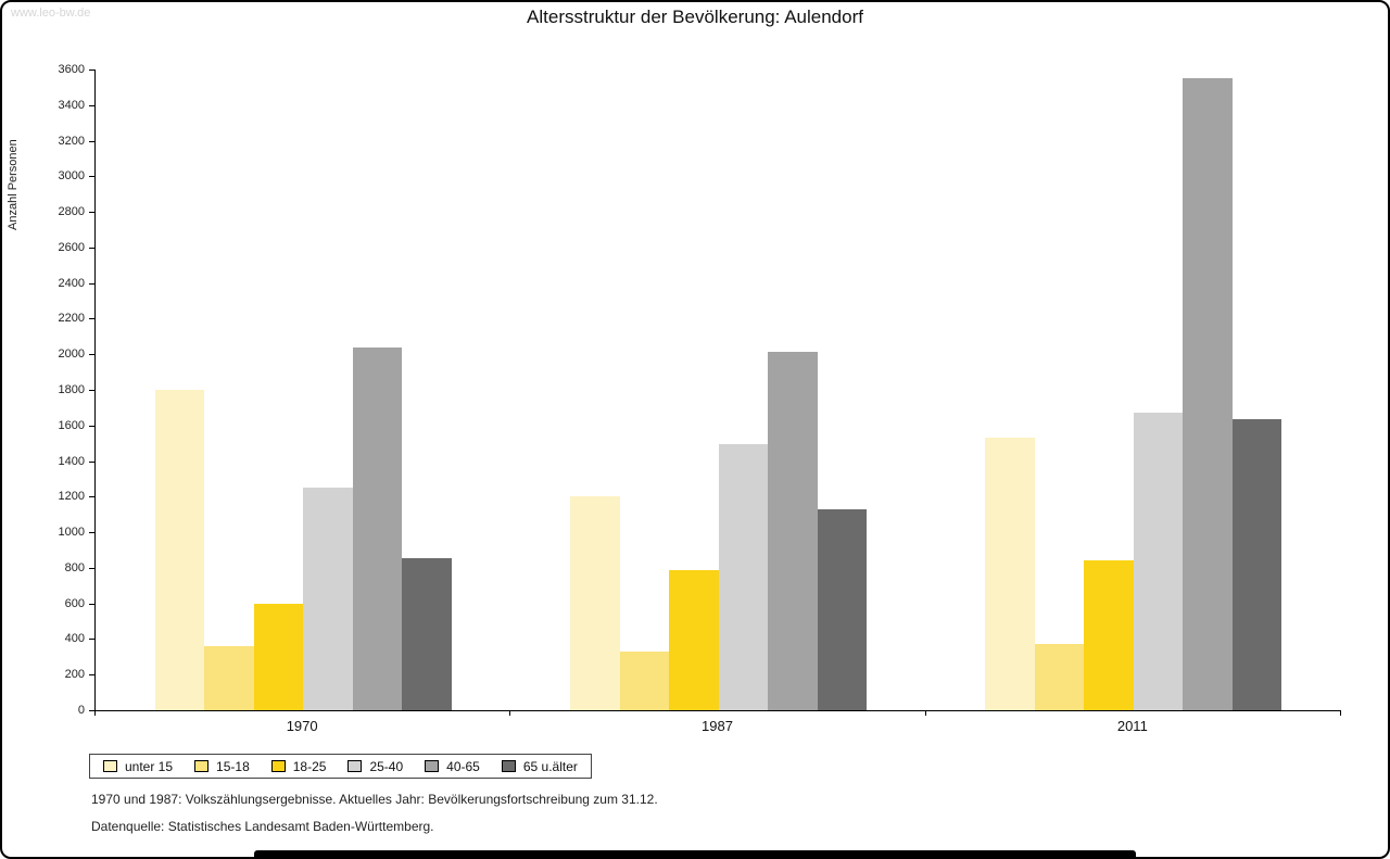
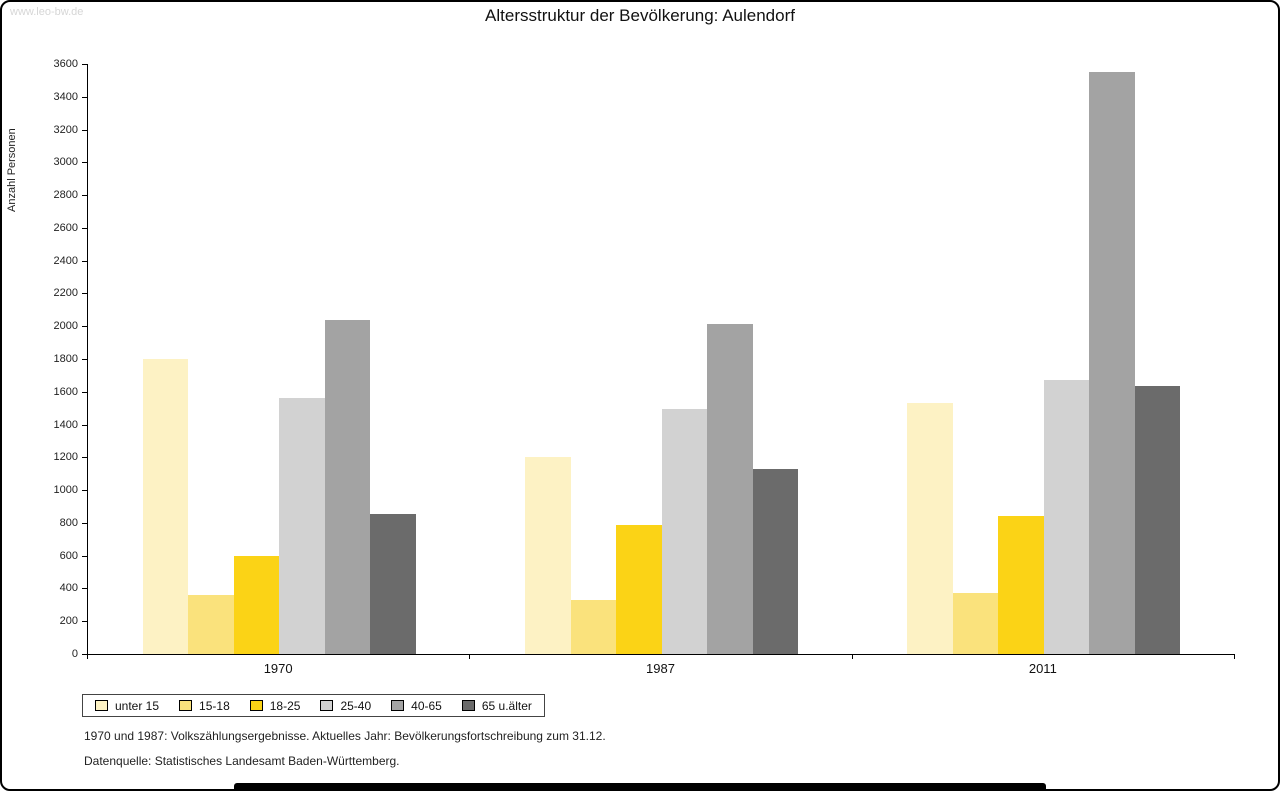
25-40/1970: 1250 -> 1560
